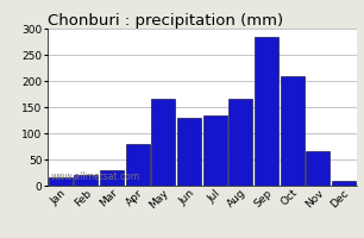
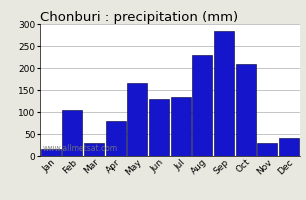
Feb: 20 -> 105
Aug: 165 -> 230
Nov: 65 -> 30
Dec: 10 -> 40
